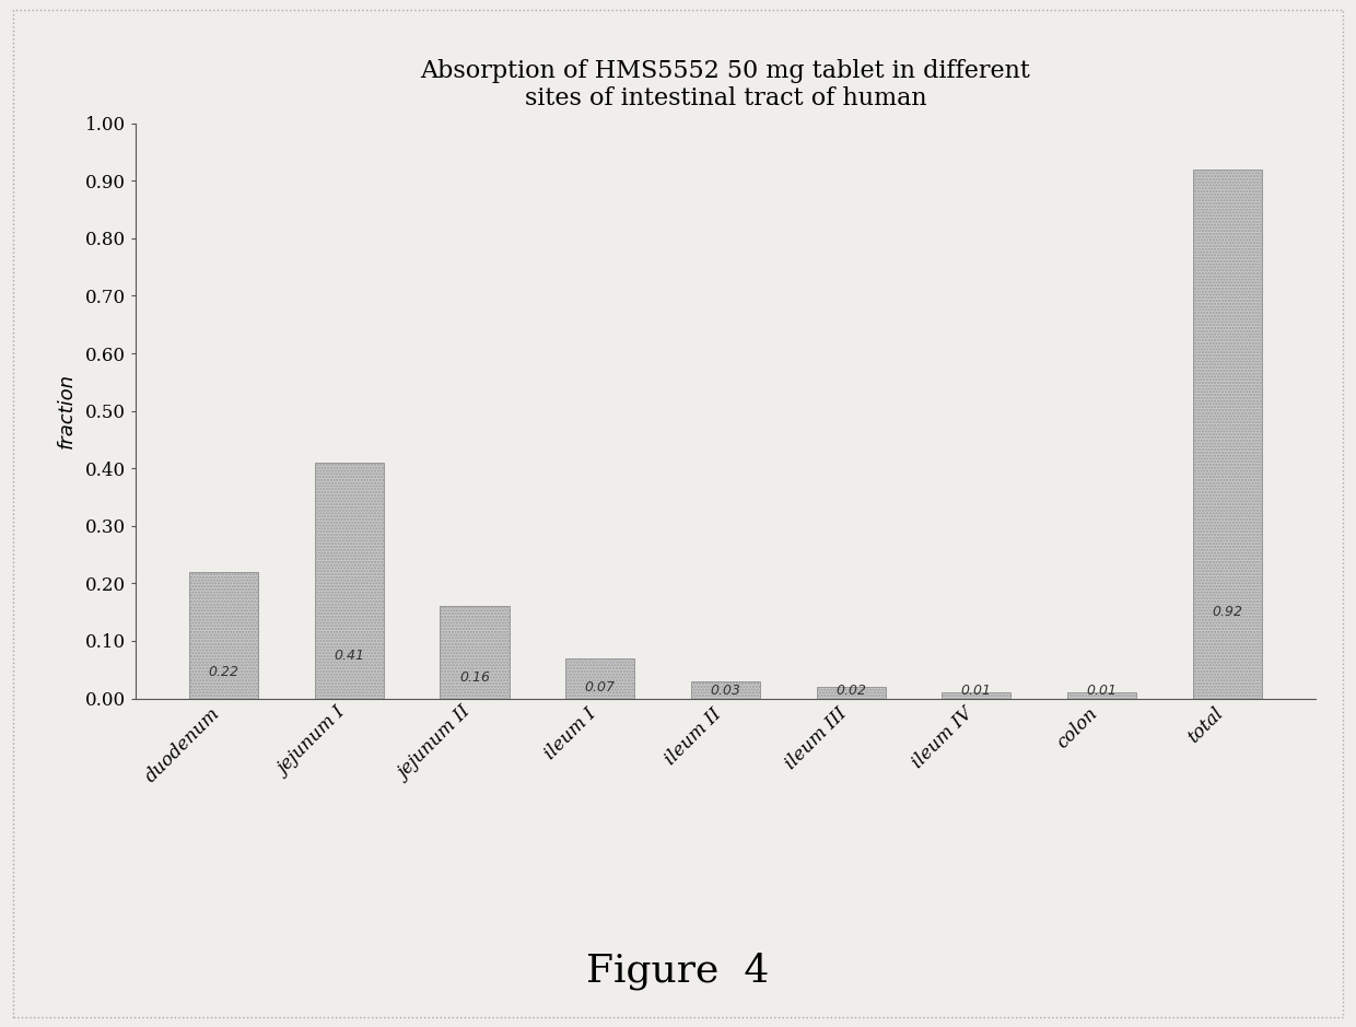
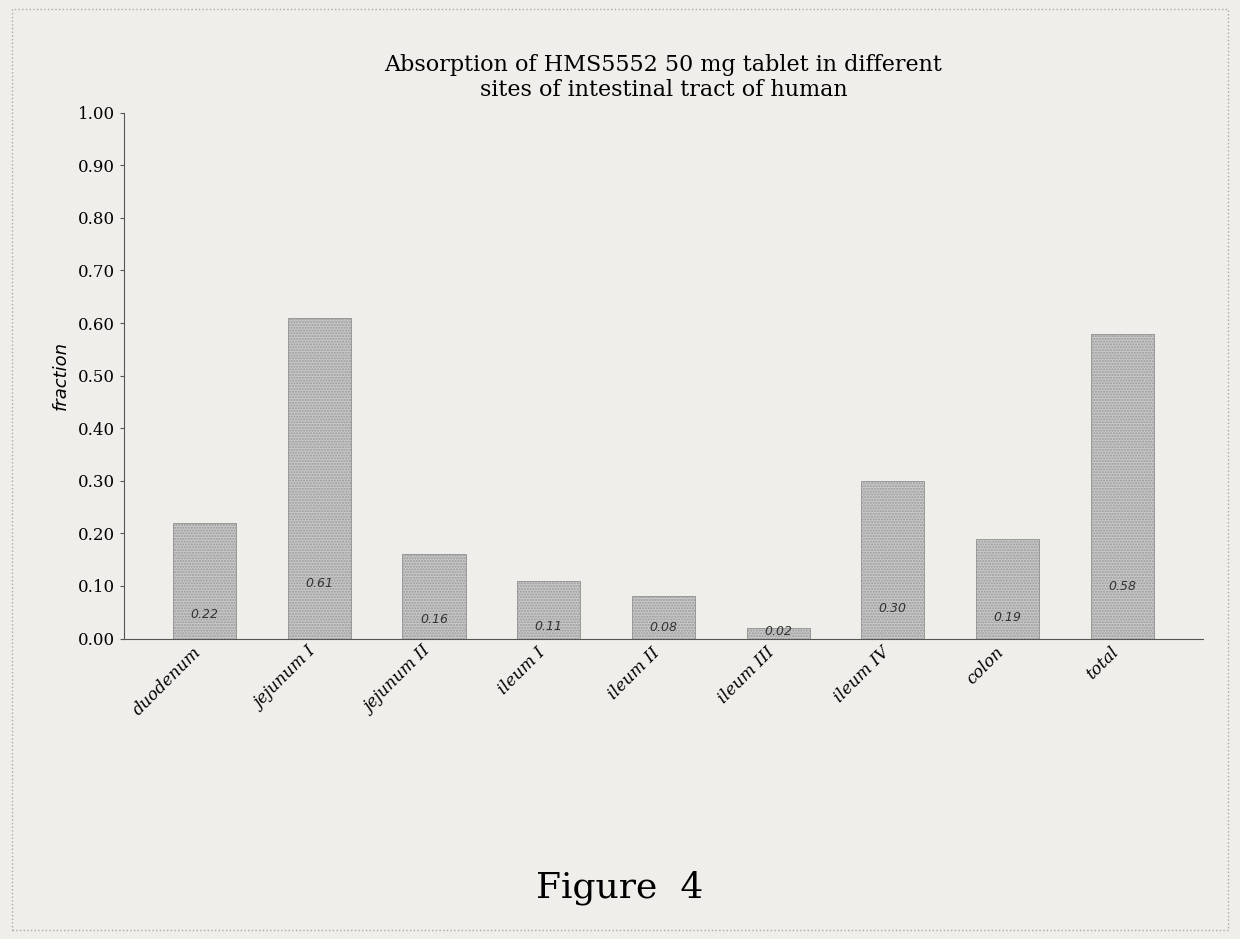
jejunum I: 0.41 -> 0.61
ileum I: 0.07 -> 0.11
ileum II: 0.03 -> 0.08
ileum IV: 0.01 -> 0.30
colon: 0.01 -> 0.19
total: 0.92 -> 0.58
